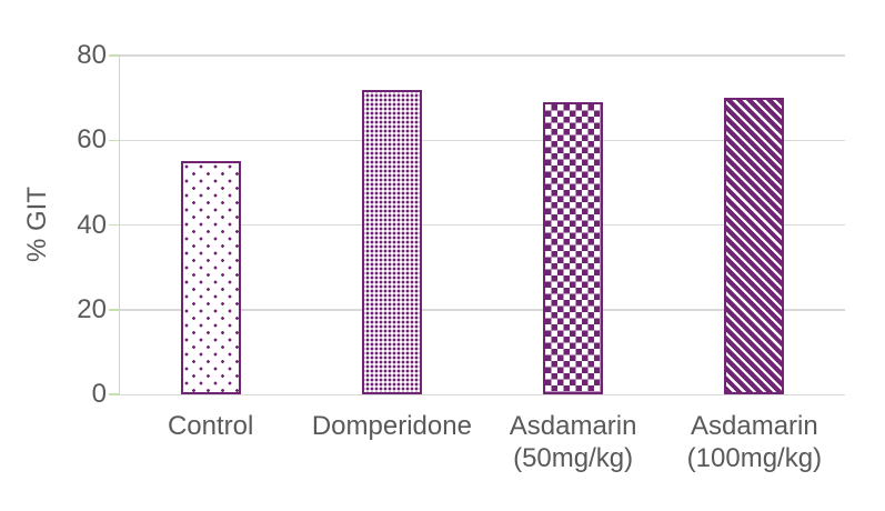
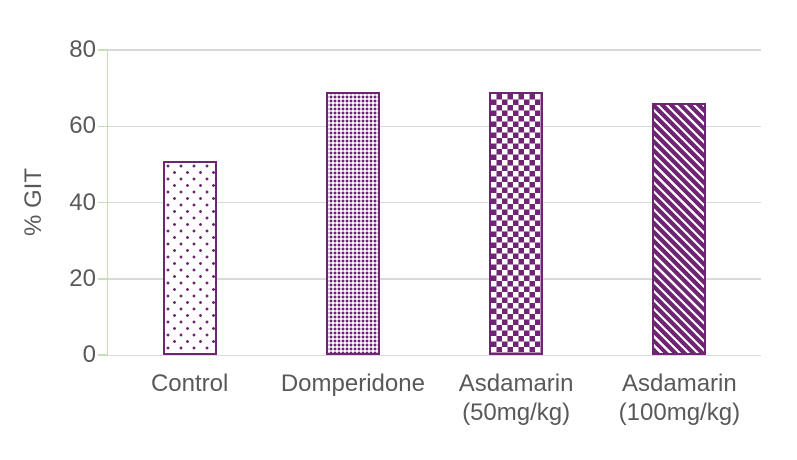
Control: 55 -> 51
Domperidone: 72 -> 69
Asdamarin (100mg/kg): 70 -> 66
